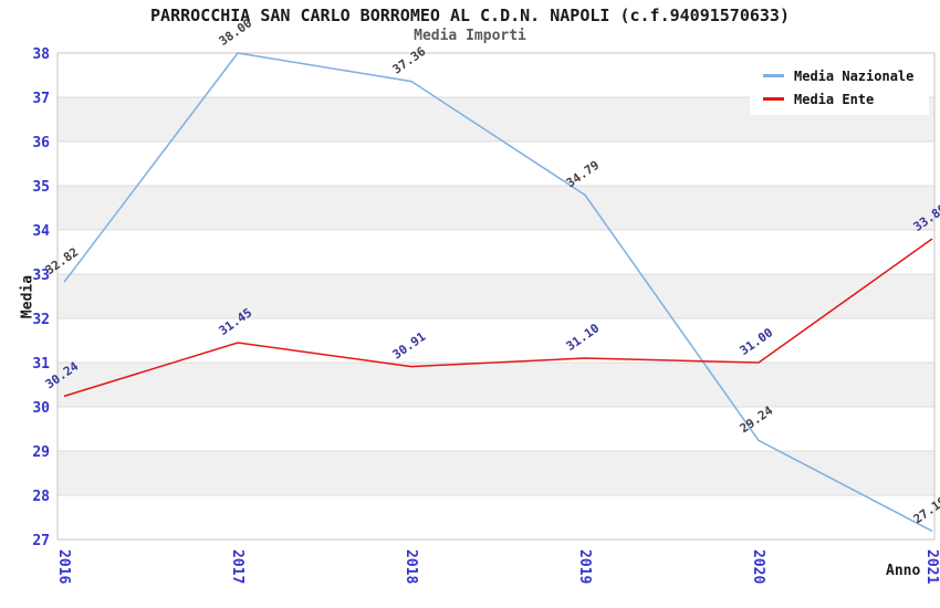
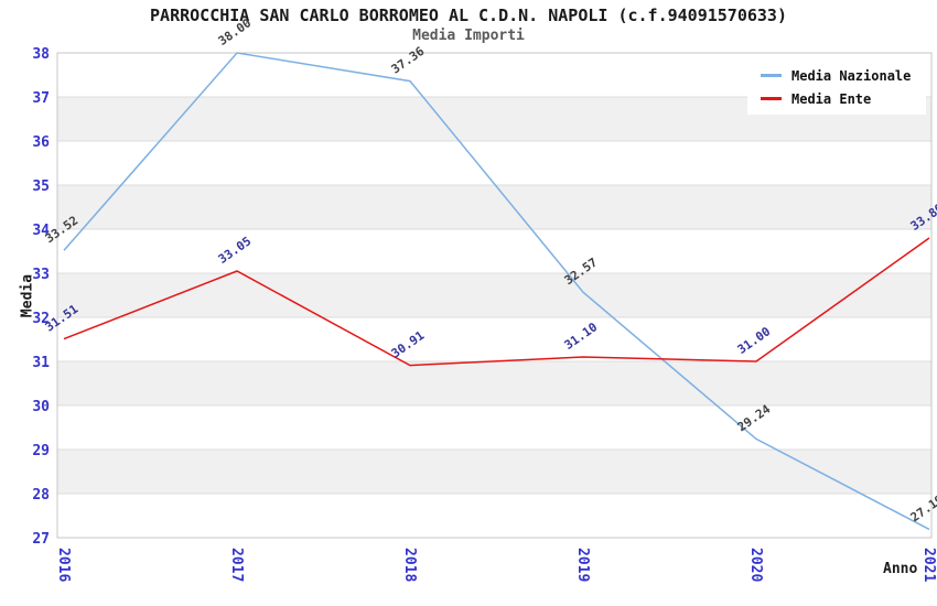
Media Nazionale/2016: 32.82 -> 33.52
Media Ente/2016: 30.24 -> 31.51
Media Ente/2017: 31.45 -> 33.05
Media Nazionale/2019: 34.79 -> 32.57
